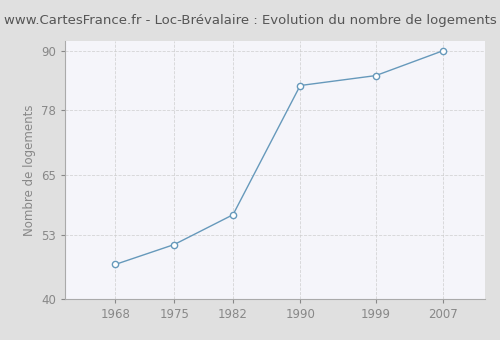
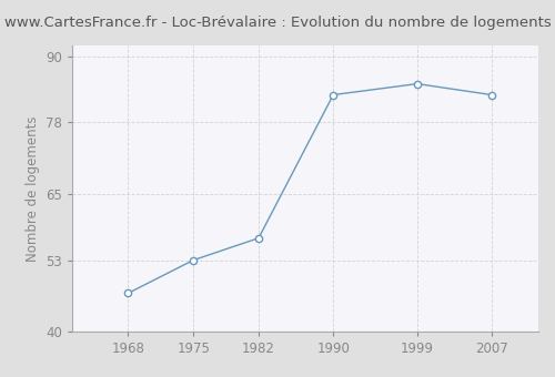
1975: 51 -> 53
2007: 90 -> 83
